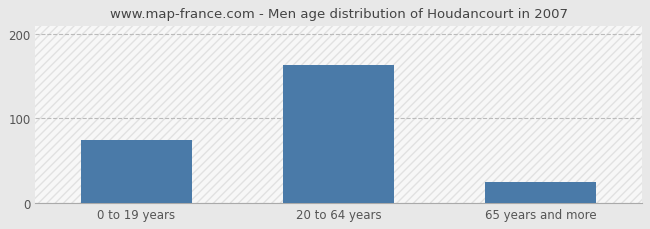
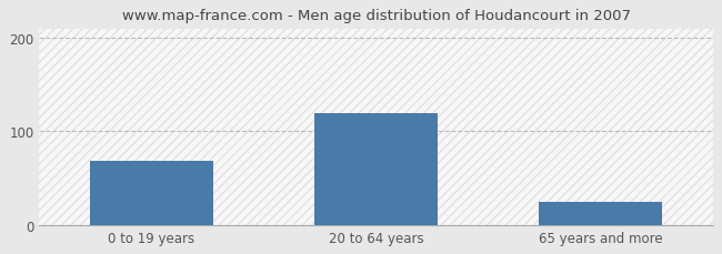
0 to 19 years: 75 -> 68
20 to 64 years: 163 -> 120
